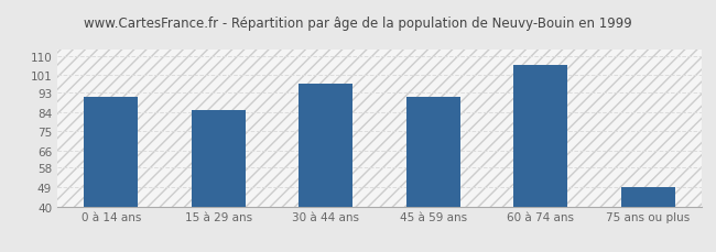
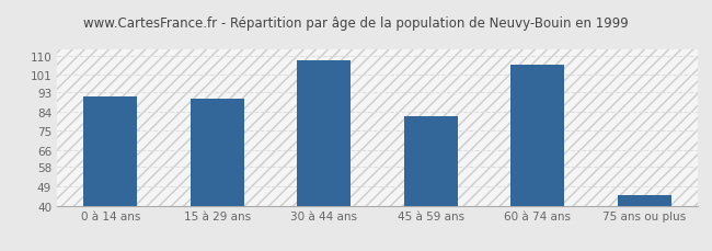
15 à 29 ans: 85 -> 90
30 à 44 ans: 97 -> 108
45 à 59 ans: 91 -> 82
75 ans ou plus: 49 -> 45
